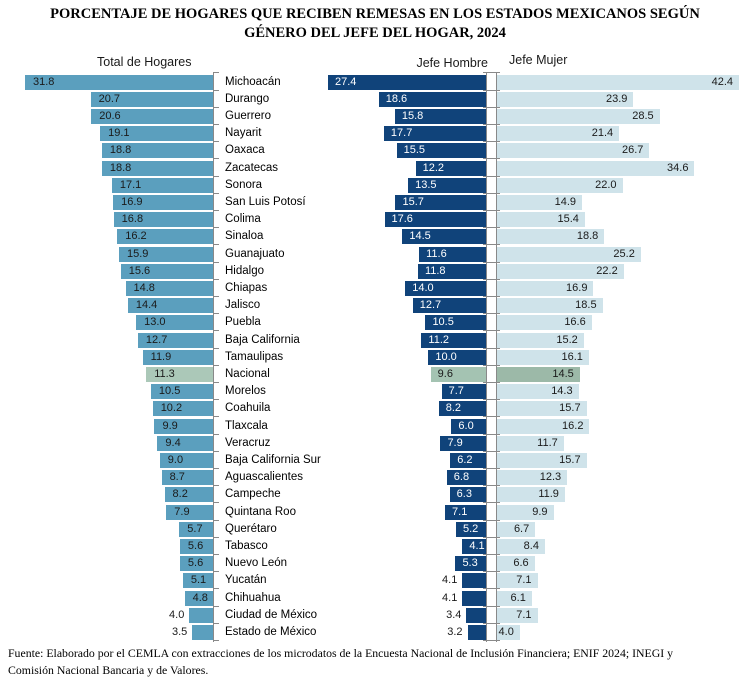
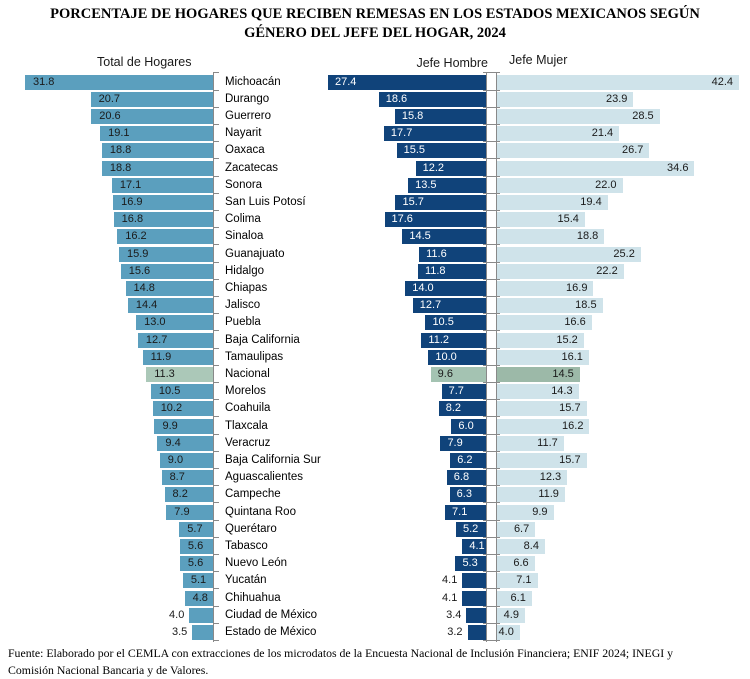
Jefe Mujer/San Luis Potosí: 14.9 -> 19.4
Jefe Mujer/Ciudad de México: 7.1 -> 4.9
